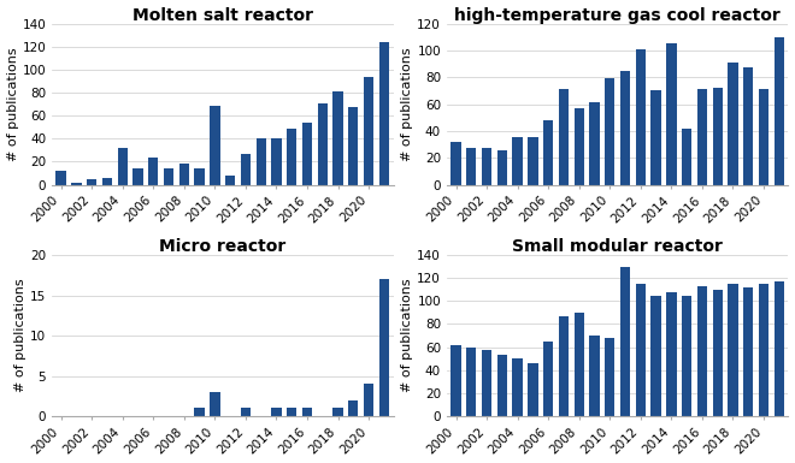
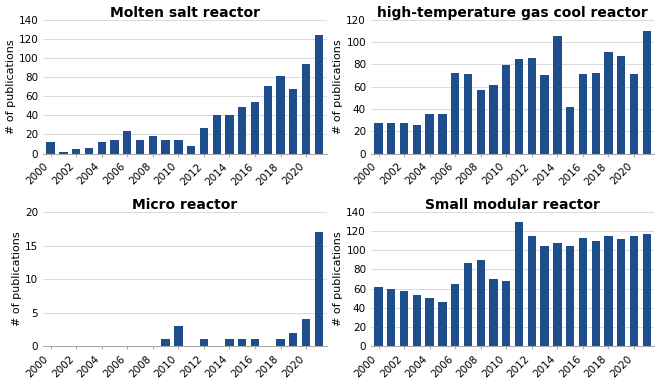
Molten salt reactor/2004: 32 -> 12
Molten salt reactor/2010: 68 -> 14
high-temperature gas cool reactor/2000: 32 -> 27
high-temperature gas cool reactor/2006: 48 -> 72
high-temperature gas cool reactor/2012: 101 -> 86
